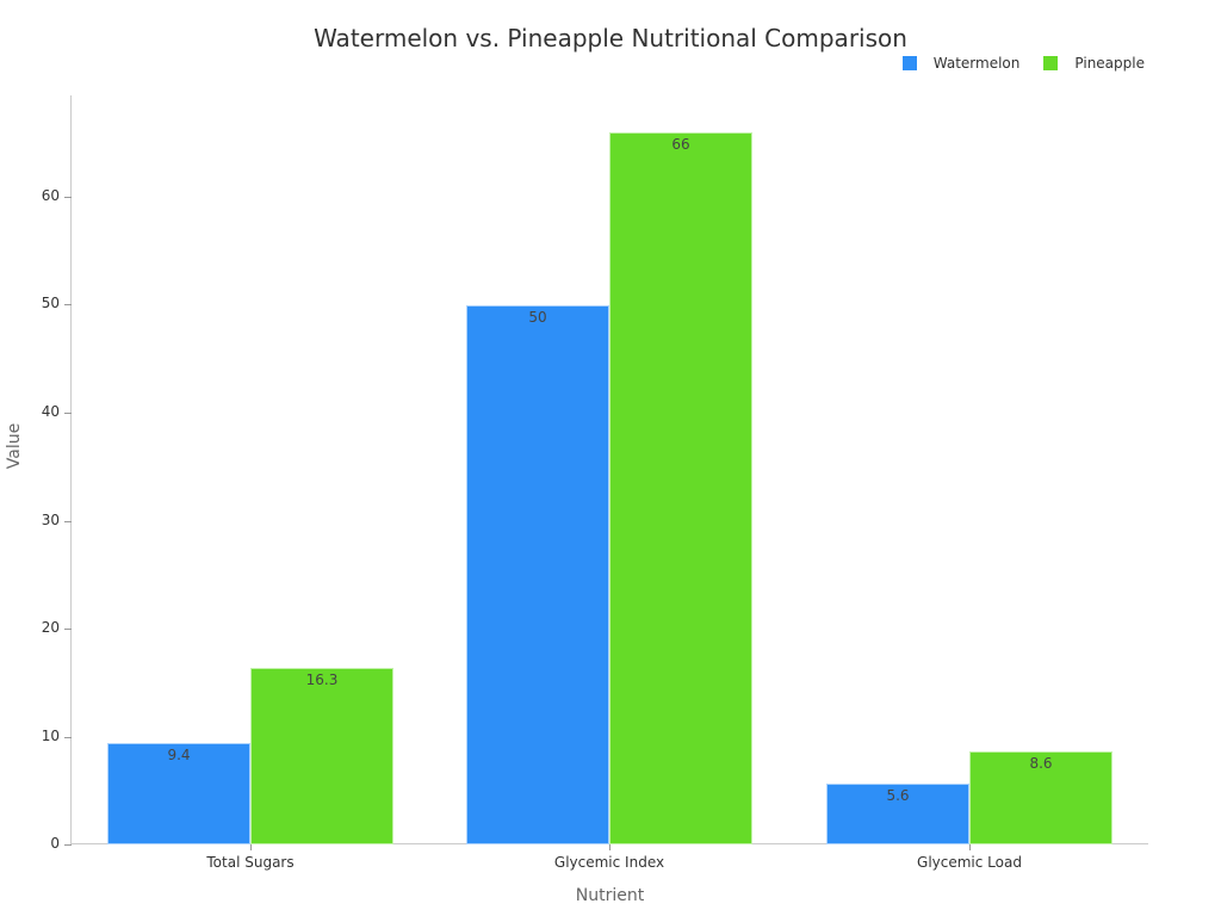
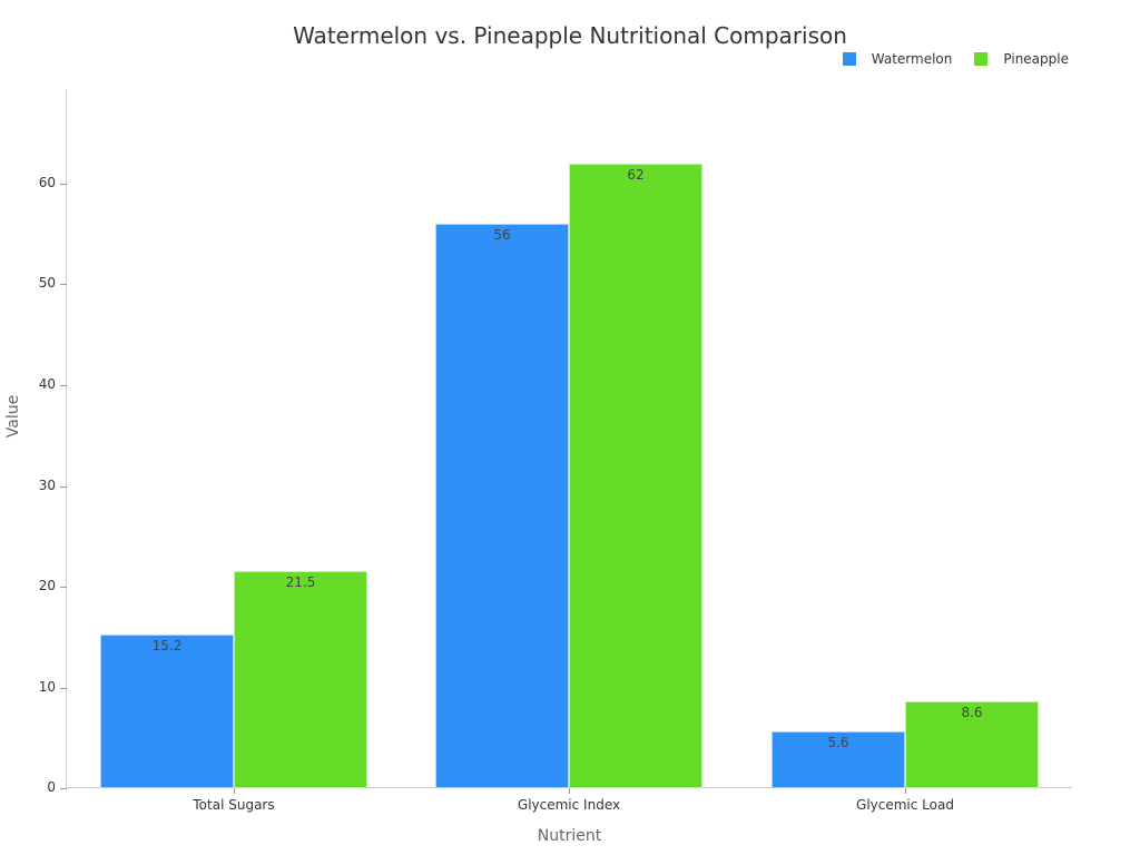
Watermelon/Total Sugars: 9.4 -> 15.2
Pineapple/Total Sugars: 16.3 -> 21.5
Watermelon/Glycemic Index: 50 -> 56
Pineapple/Glycemic Index: 66 -> 62
